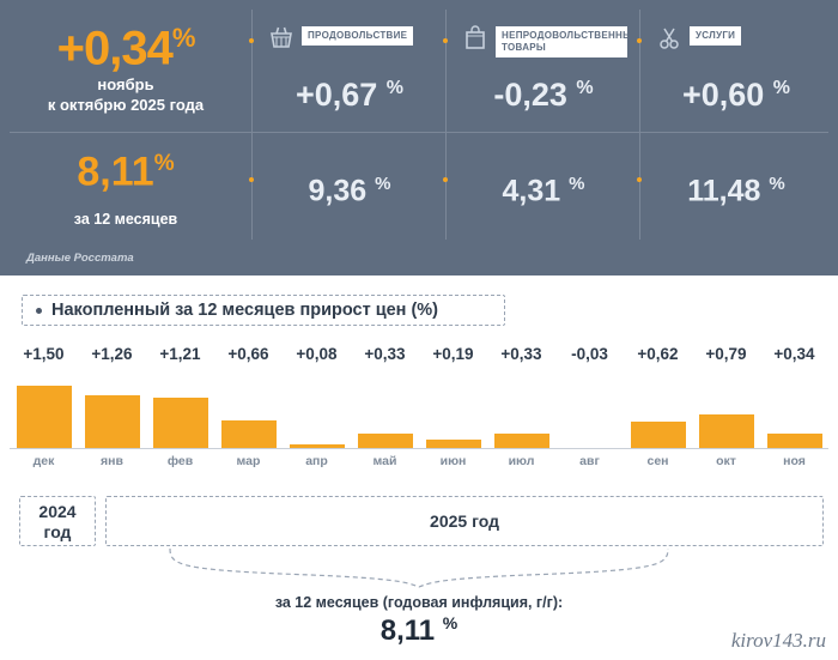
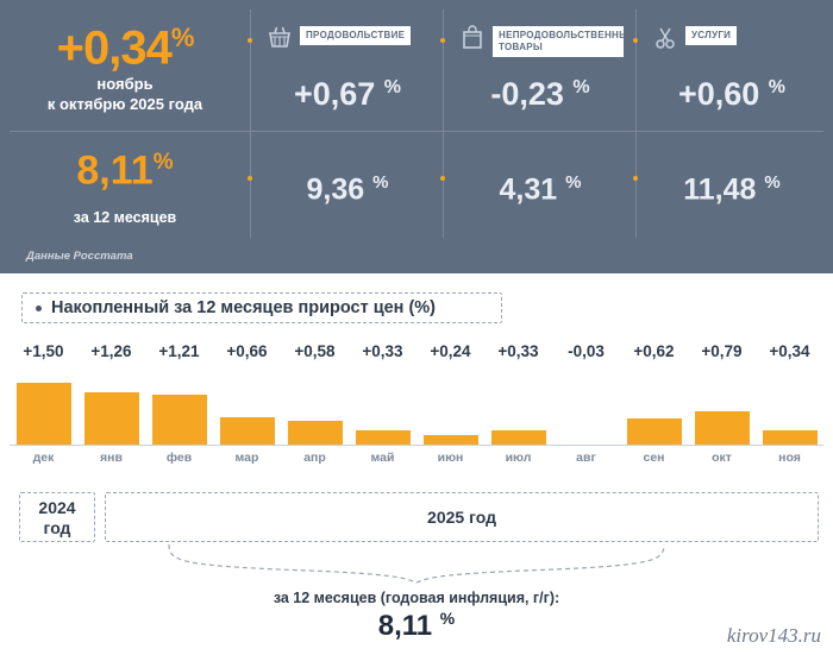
апр: +0,08 -> +0,58
июн: +0,19 -> +0,24
